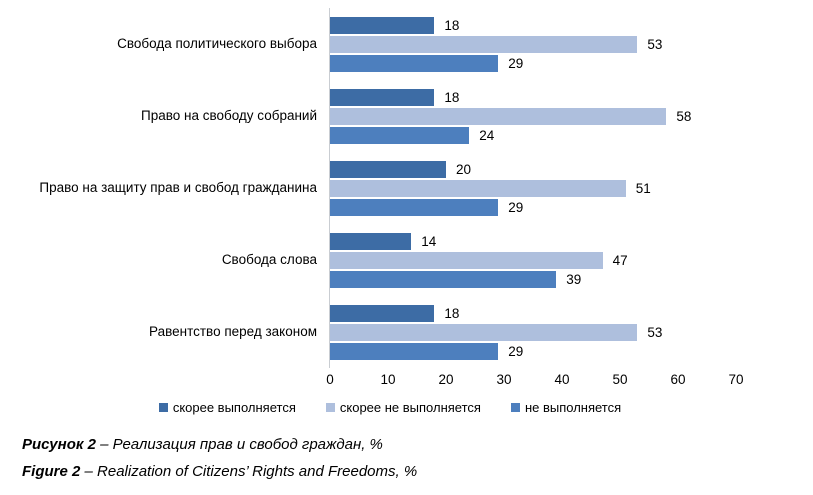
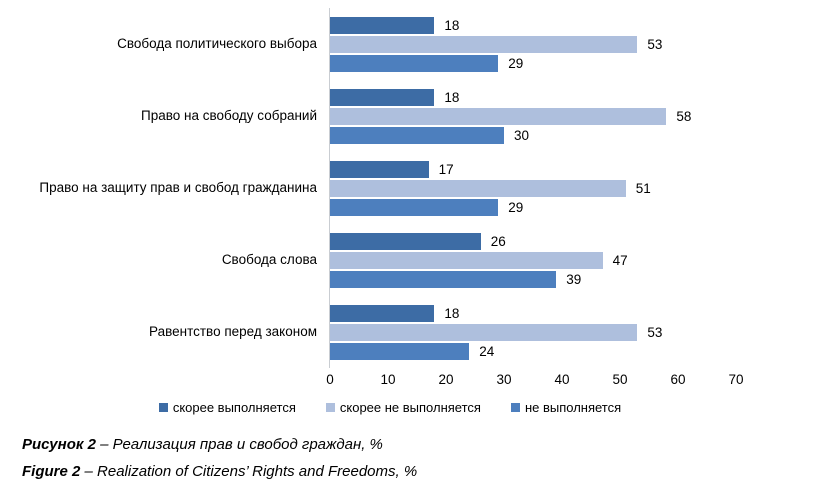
не выполняется/Право на свободу собраний: 24 -> 30
скорее выполняется/Право на защиту прав и свобод гражданина: 20 -> 17
скорее выполняется/Свобода слова: 14 -> 26
не выполняется/Равентство перед законом: 29 -> 24
